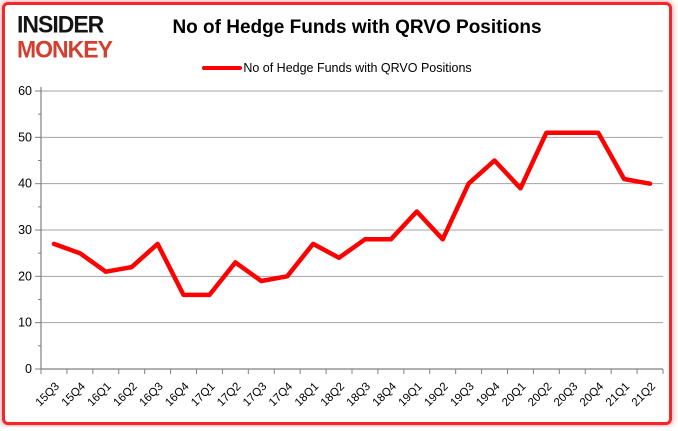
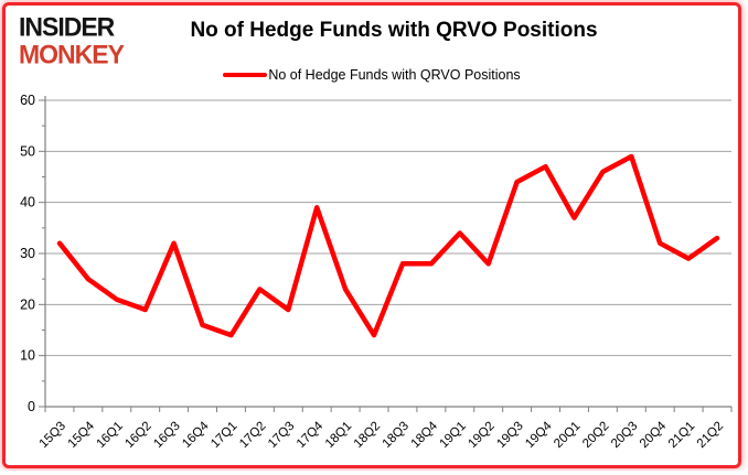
15Q3: 27 -> 32
16Q2: 22 -> 19
16Q3: 27 -> 32
17Q1: 16 -> 14
17Q4: 20 -> 39
18Q1: 27 -> 23
18Q2: 24 -> 14
19Q3: 40 -> 44
19Q4: 45 -> 47
20Q1: 39 -> 37
20Q2: 51 -> 46
20Q3: 51 -> 49
20Q4: 51 -> 32
21Q1: 41 -> 29
21Q2: 40 -> 33
